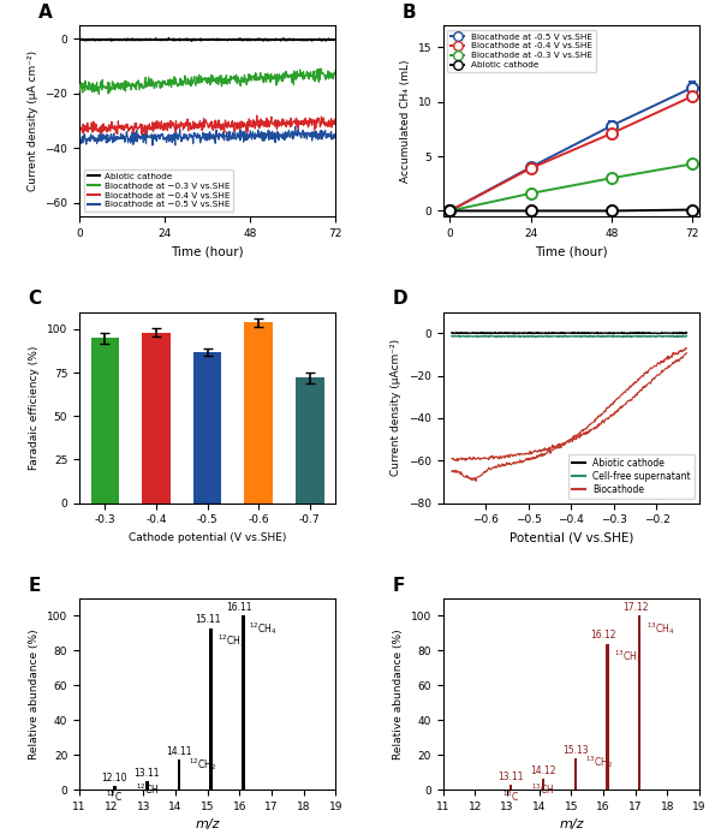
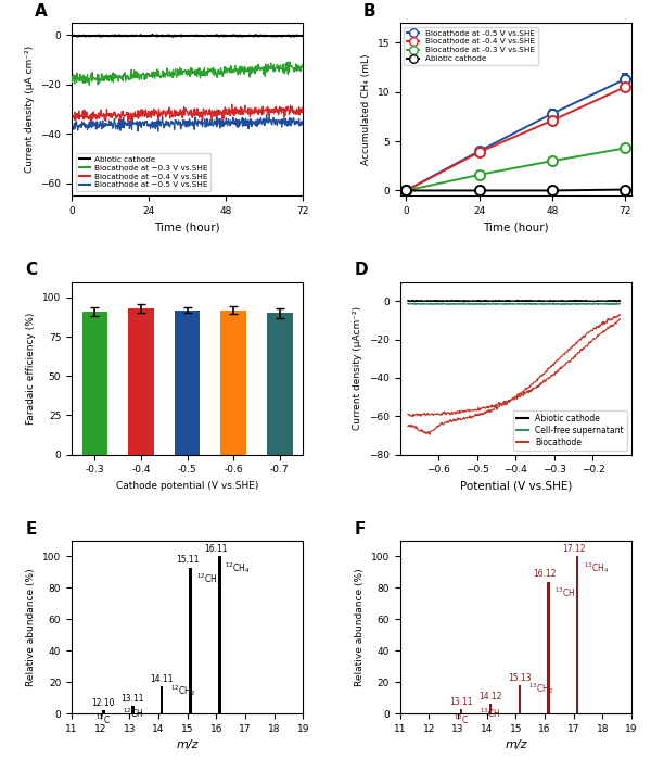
-0.3: 95 -> 91
-0.4: 98 -> 93
-0.5: 87 -> 92
-0.6: 104 -> 92
-0.7: 72 -> 90
